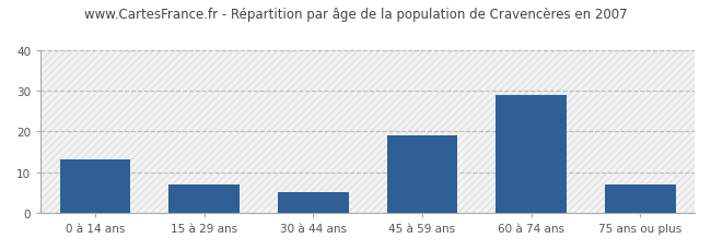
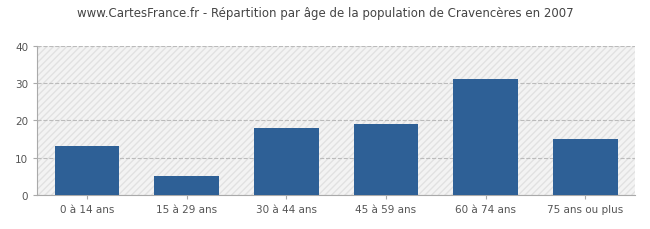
15 à 29 ans: 7 -> 5
30 à 44 ans: 5 -> 18
60 à 74 ans: 29 -> 31
75 ans ou plus: 7 -> 15
